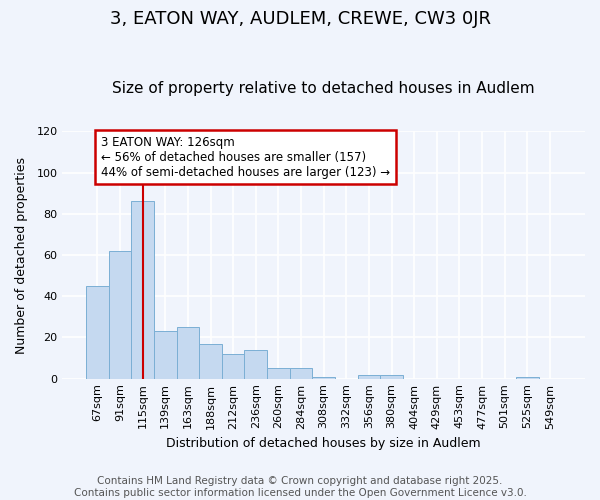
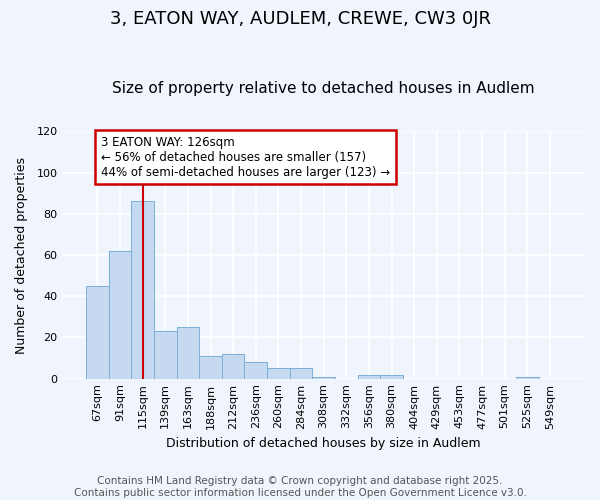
188sqm: 17 -> 11
236sqm: 14 -> 8
